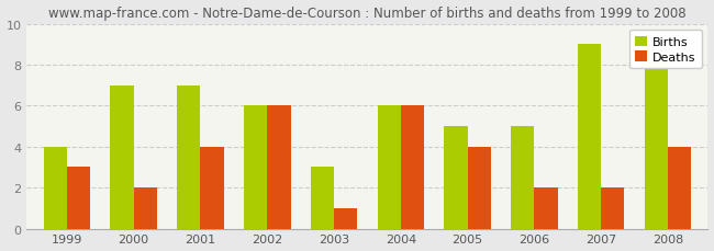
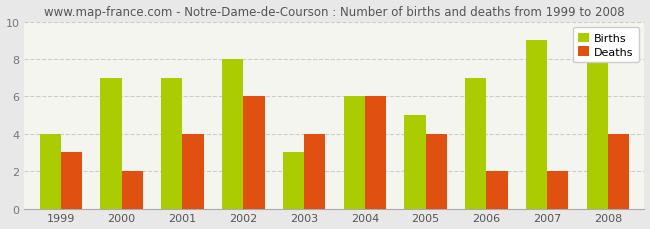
Births/2002: 6 -> 8
Deaths/2003: 1 -> 4
Births/2006: 5 -> 7
